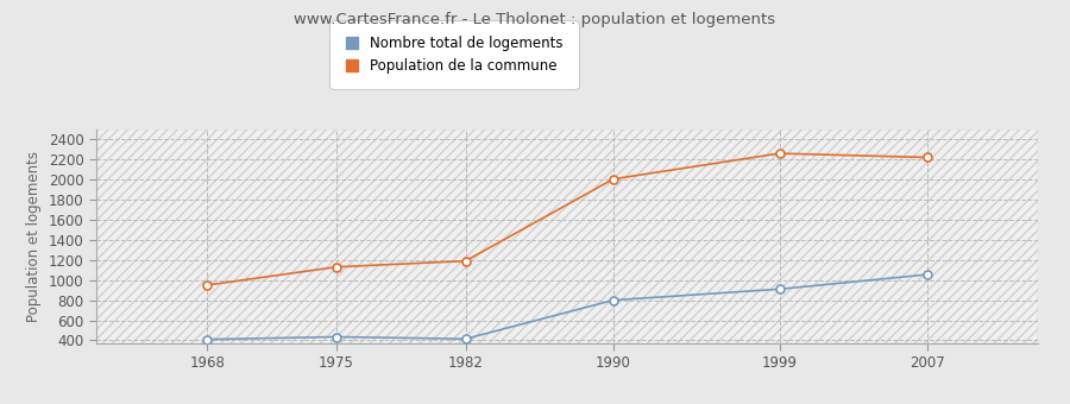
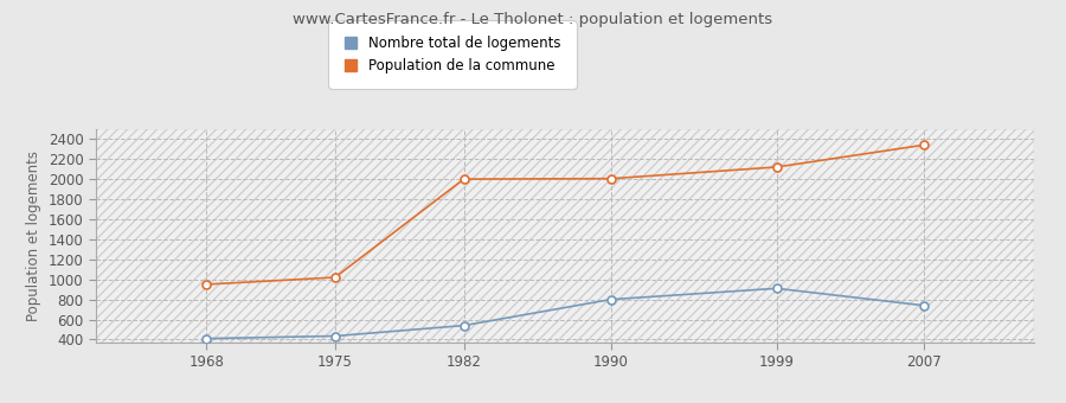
Population de la commune/1975: 1130 -> 1020
Nombre total de logements/1982: 420 -> 540
Population de la commune/1982: 1190 -> 2000
Population de la commune/1999: 2260 -> 2120
Nombre total de logements/2007: 1060 -> 740
Population de la commune/2007: 2220 -> 2340
